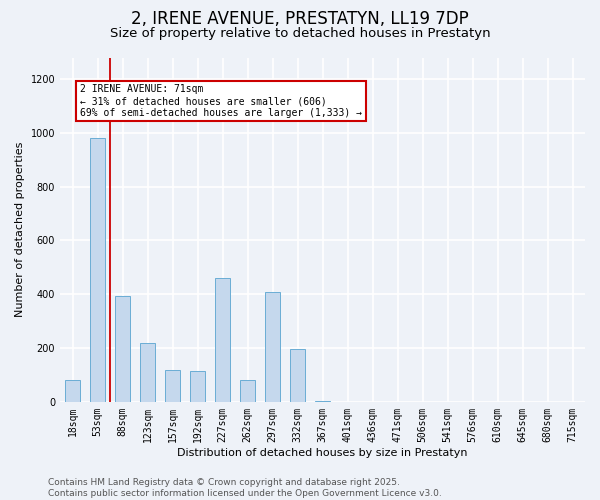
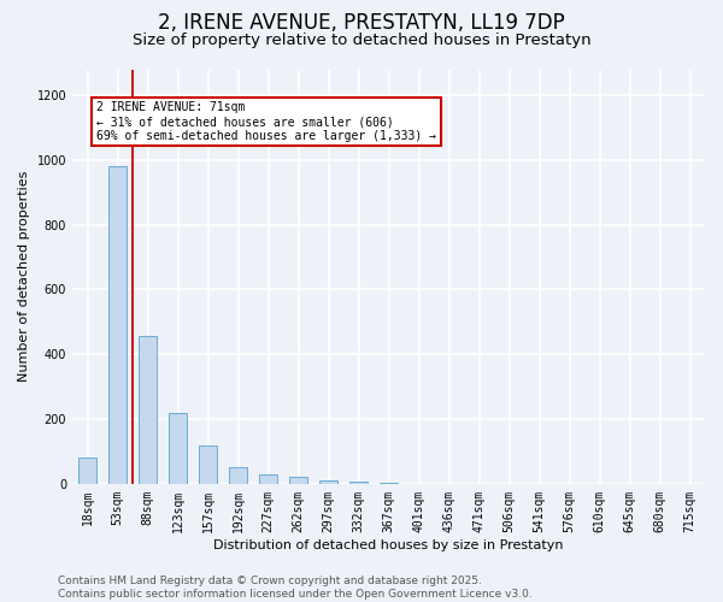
88sqm: 395 -> 455
192sqm: 115 -> 50
227sqm: 460 -> 28
262sqm: 80 -> 20
297sqm: 410 -> 12
332sqm: 195 -> 5
